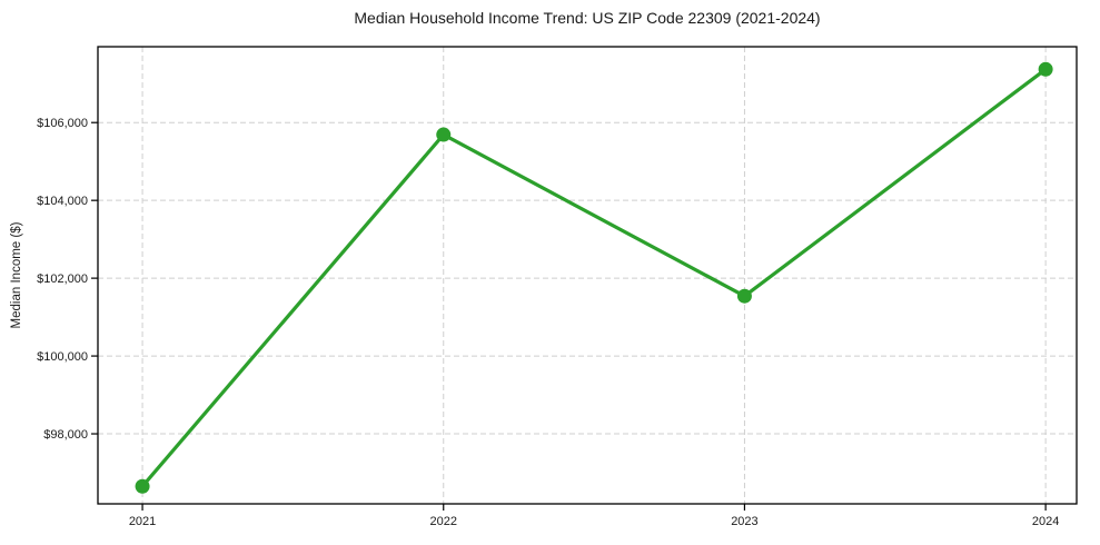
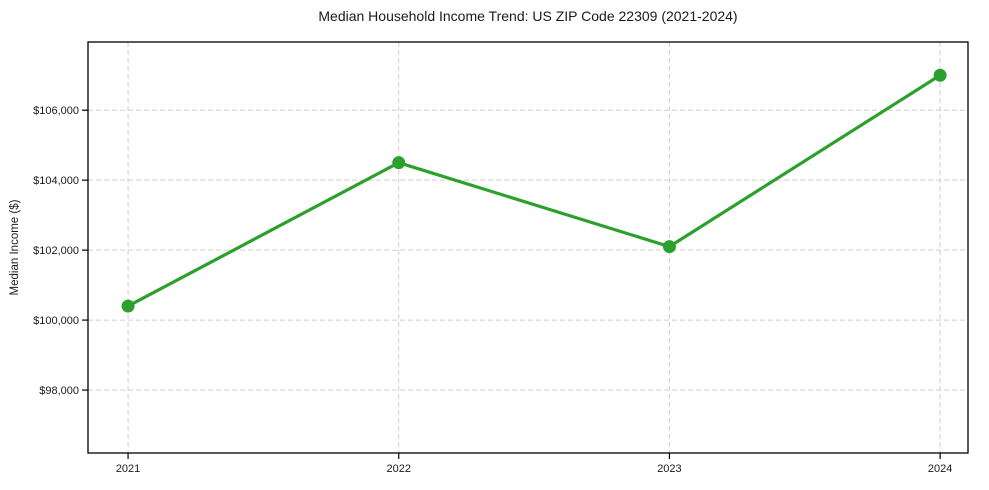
2021: $96600 -> $100400
2022: $105700 -> $104500
2023: $101500 -> $102100
2024: $107400 -> $107000
